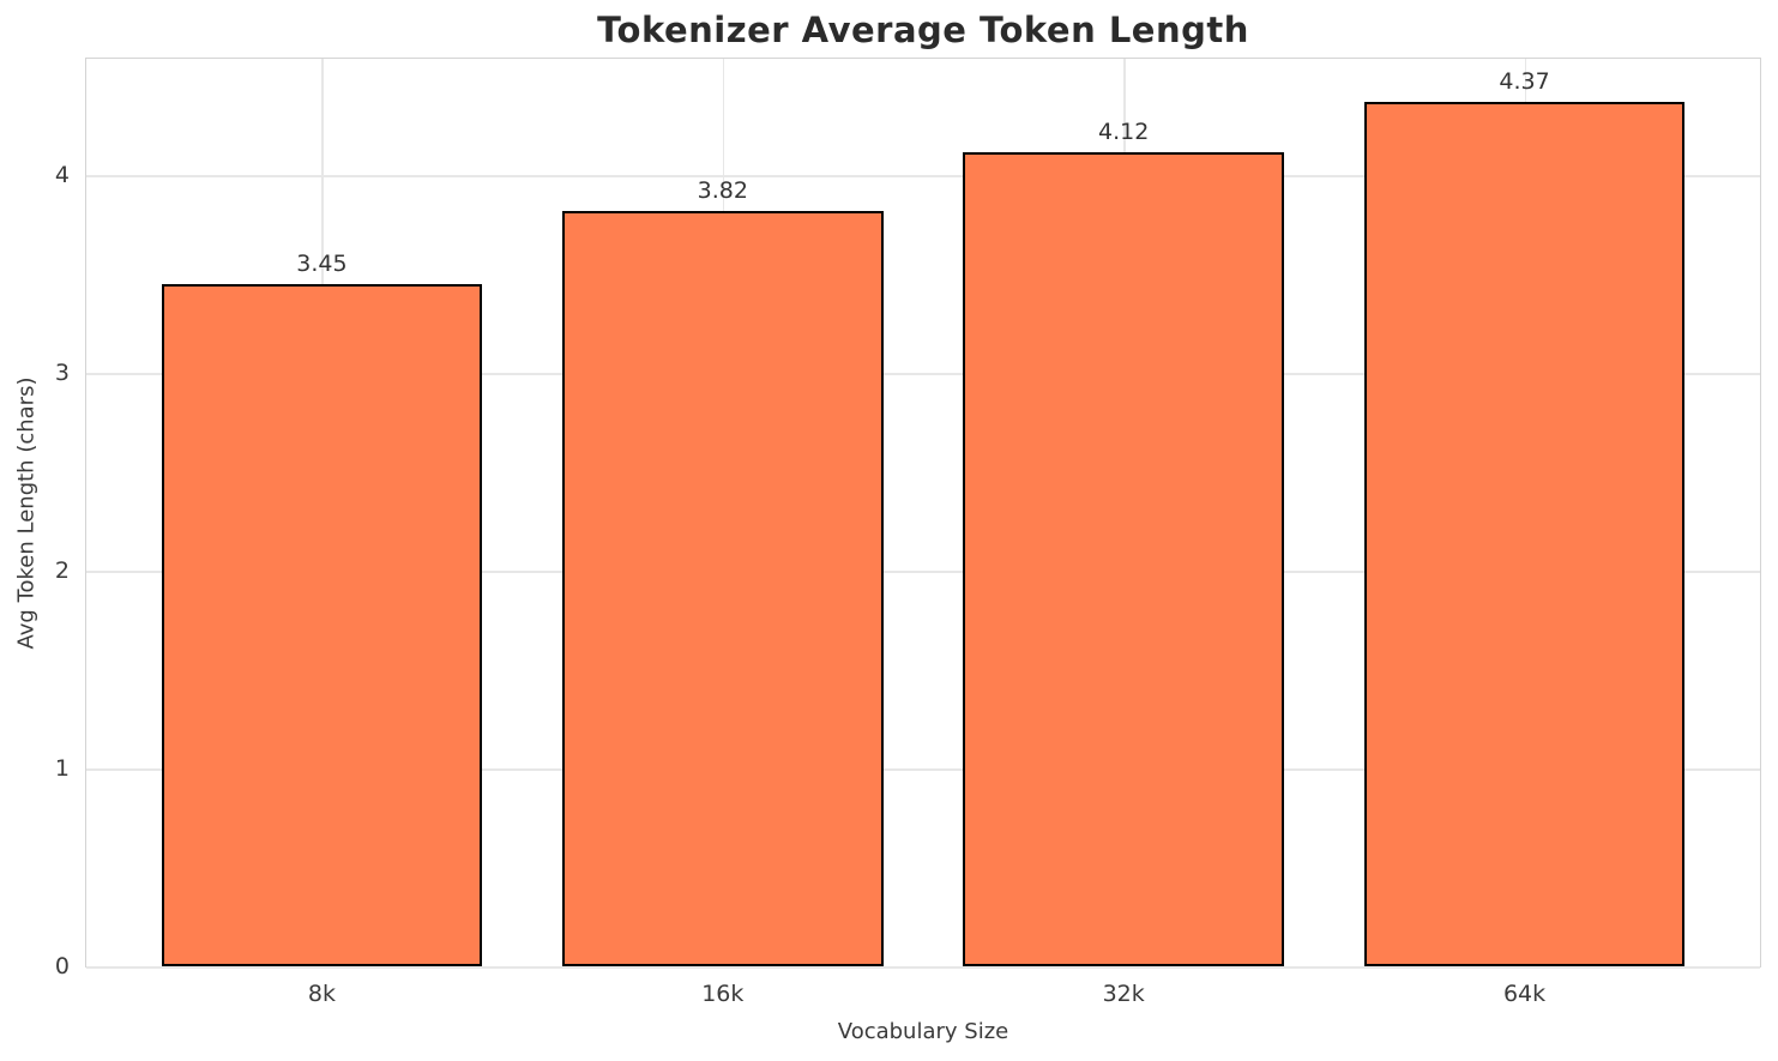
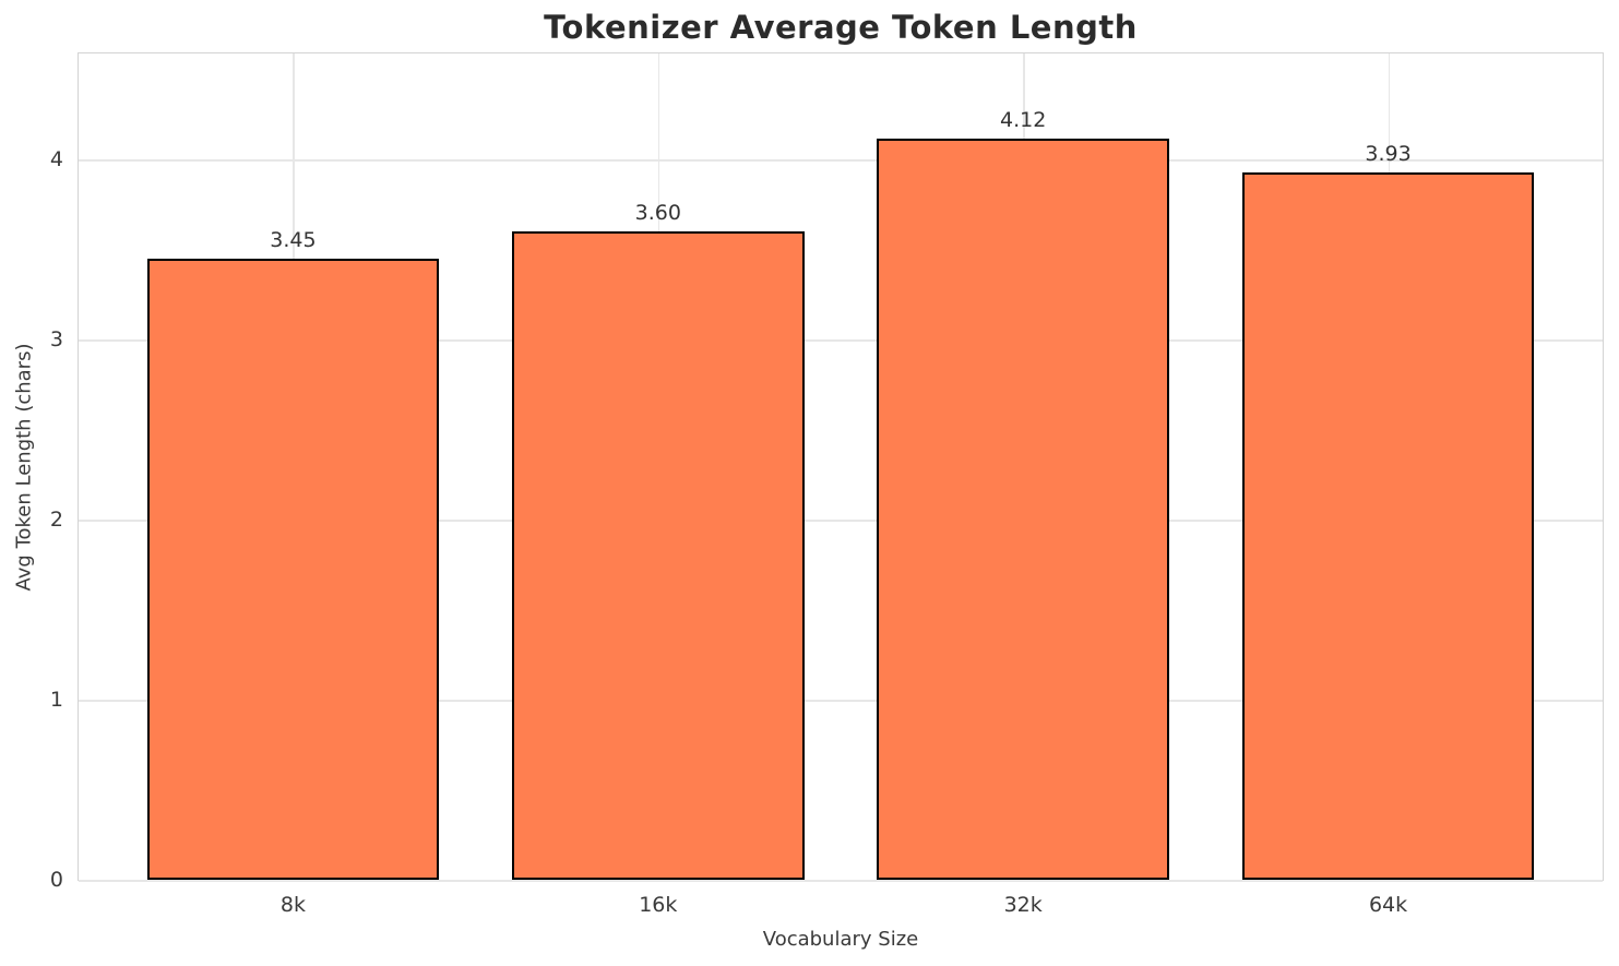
16k: 3.82 -> 3.60
64k: 4.37 -> 3.93
